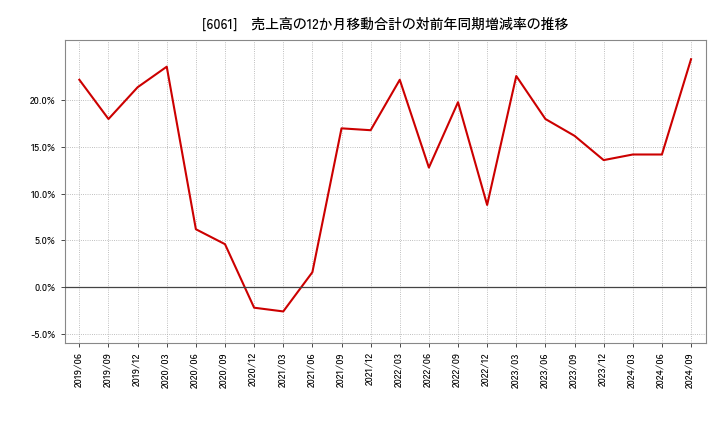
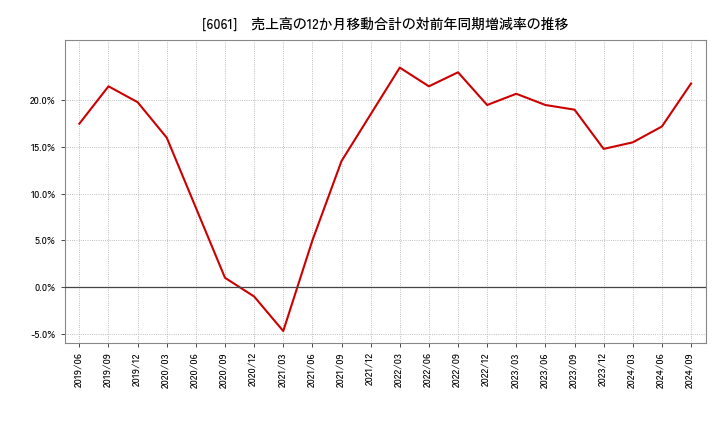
2019/06: 22.2% -> 17.5%
2019/09: 18.0% -> 21.5%
2019/12: 21.4% -> 19.8%
2020/03: 23.6% -> 16.0%
2020/06: 6.2% -> 8.5%
2020/09: 4.6% -> 1.0%
2020/12: -2.2% -> -1.0%
2021/03: -2.6% -> -4.7%
2021/06: 1.6% -> 5.0%
2021/09: 17.0% -> 13.5%
2021/12: 16.8% -> 18.5%
2022/03: 22.2% -> 23.5%
2022/06: 12.8% -> 21.5%
2022/09: 19.8% -> 23.0%
2022/12: 8.8% -> 19.5%
2023/03: 22.6% -> 20.7%
2023/06: 18.0% -> 19.5%
2023/09: 16.2% -> 19.0%
2023/12: 13.6% -> 14.8%
2024/03: 14.2% -> 15.5%
2024/06: 14.2% -> 17.2%
2024/09: 24.4% -> 21.8%
